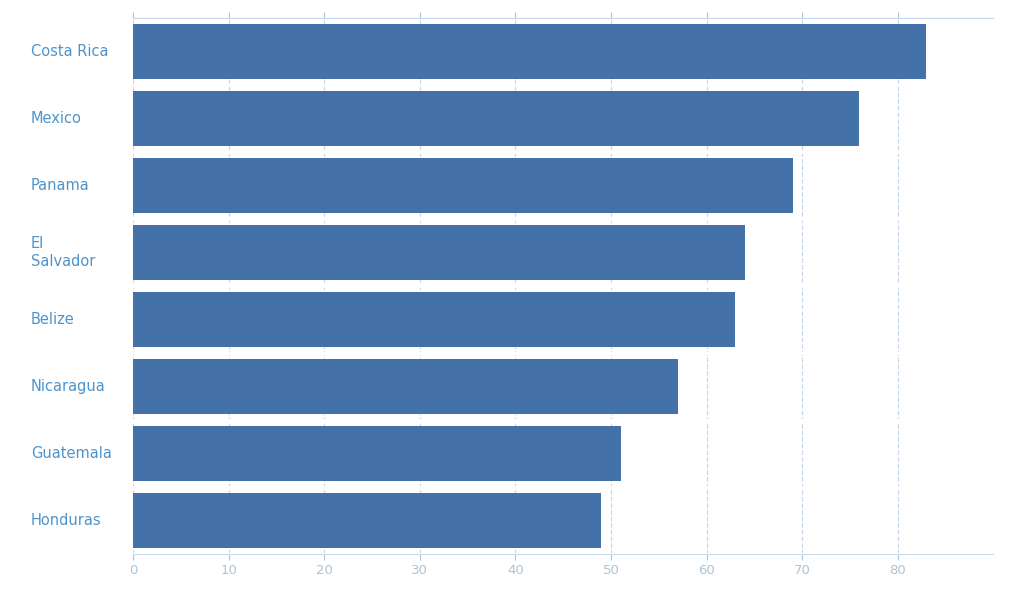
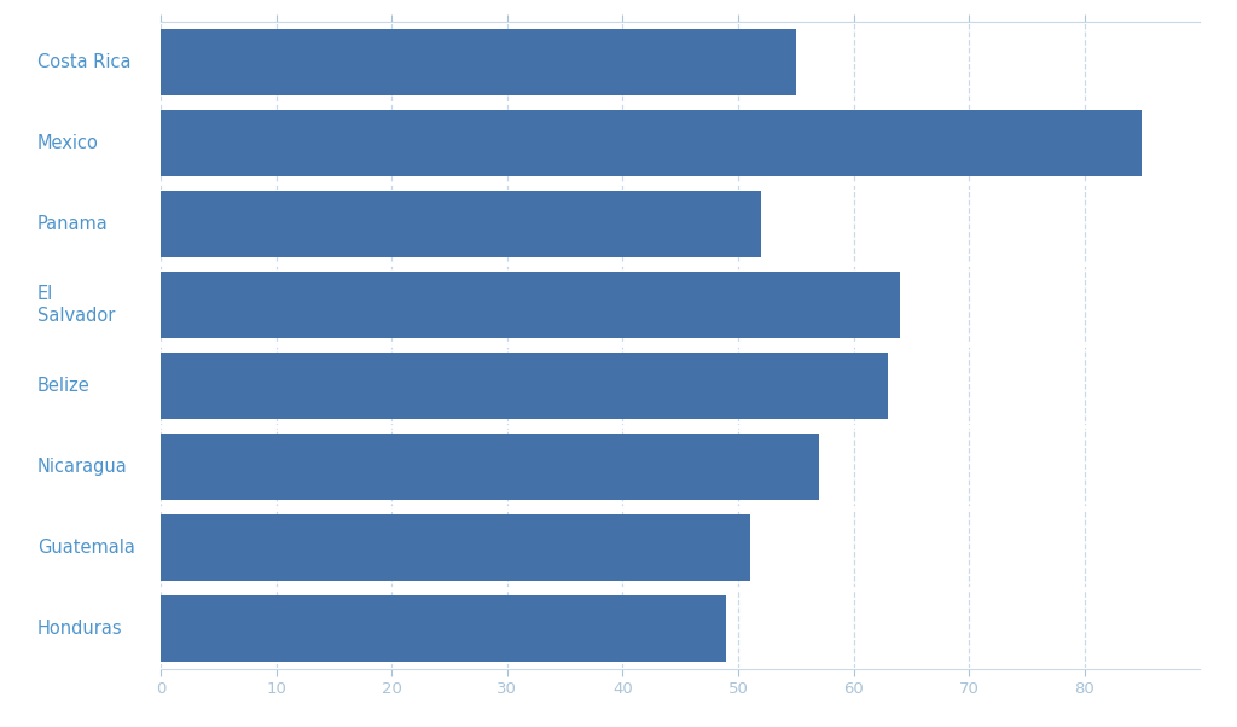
Costa Rica: 83 -> 55
Mexico: 76 -> 85
Panama: 69 -> 52
